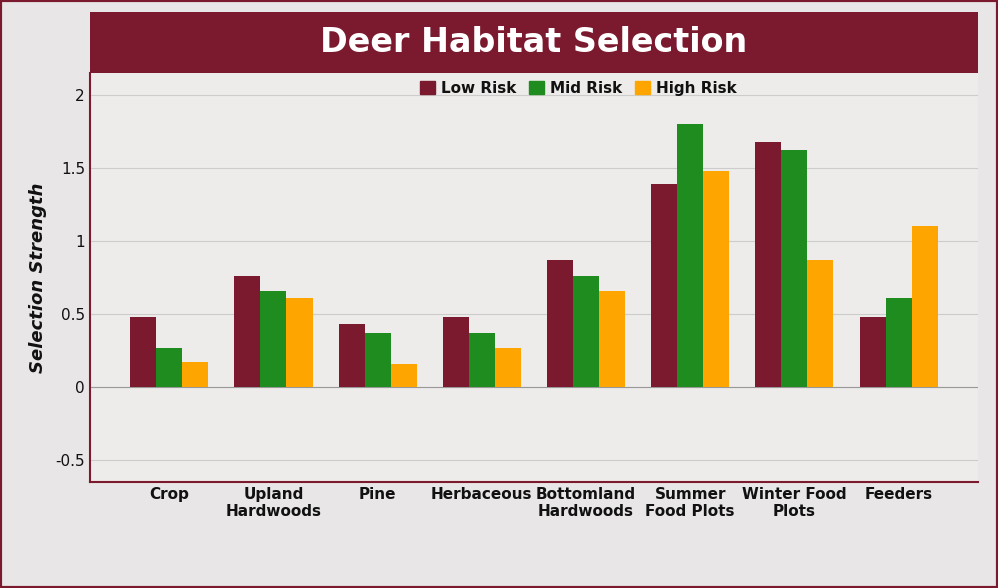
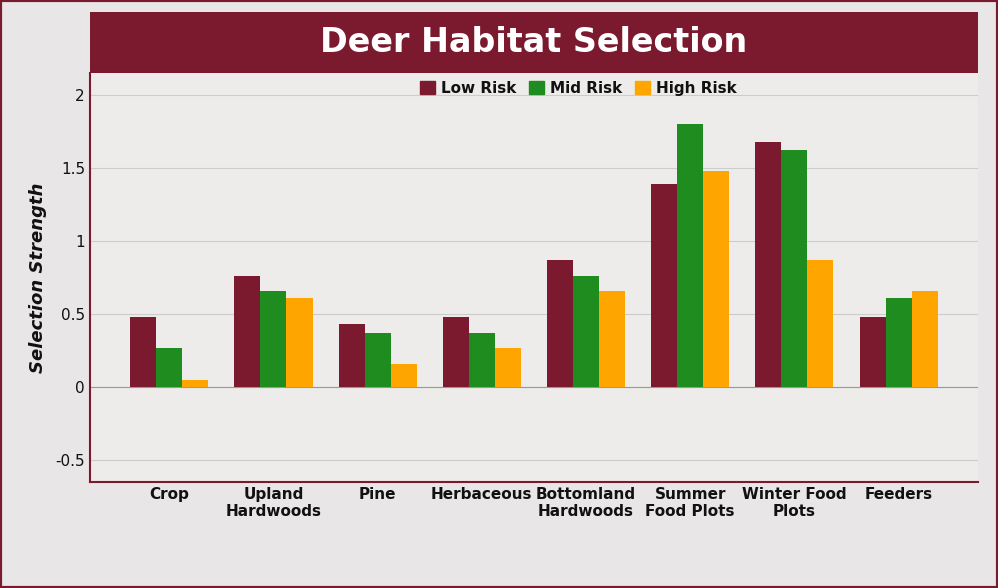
High Risk/Crop: 0.17 -> 0.05
High Risk/Feeders: 1.10 -> 0.66
